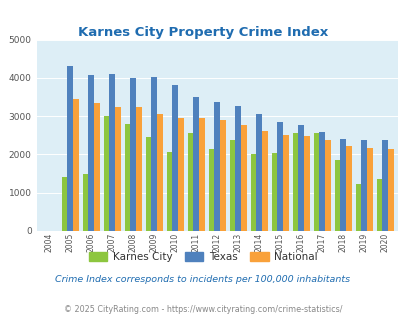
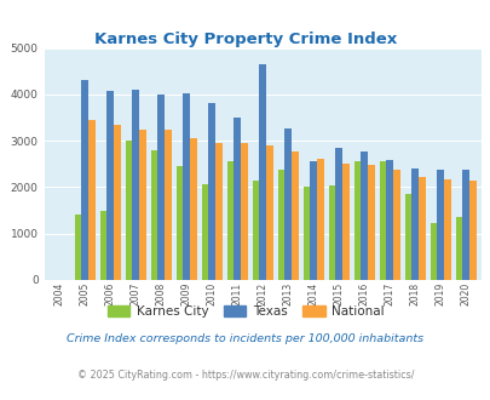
Texas/2012: 3380 -> 4650
Texas/2014: 3060 -> 2550
